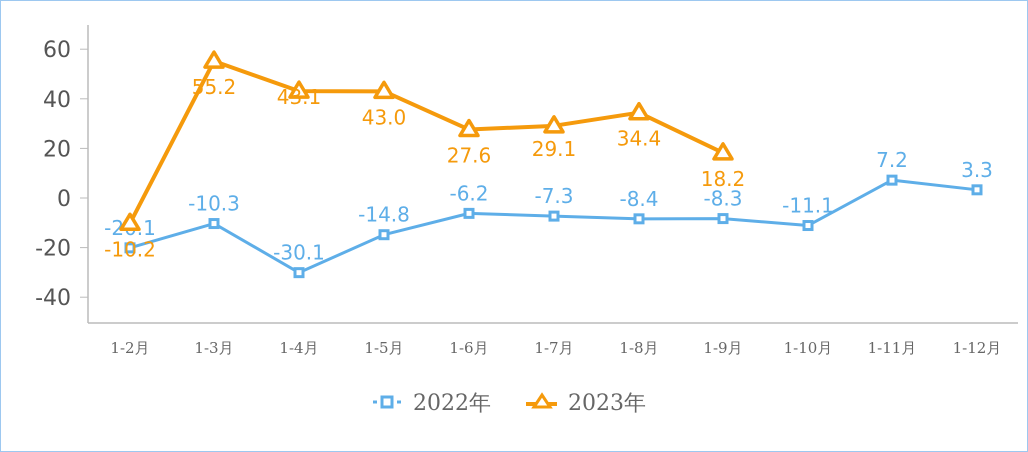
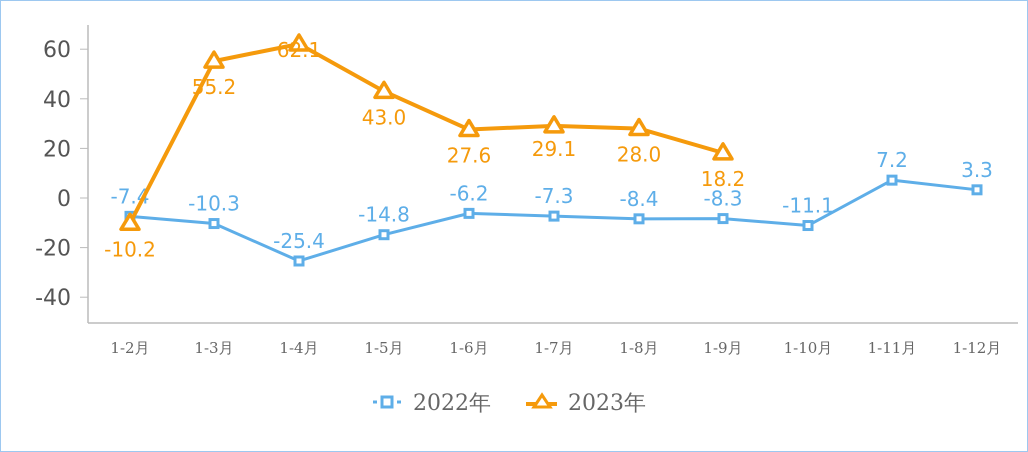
2022年/1-2月: -20.1 -> -7.4
2022年/1-4月: -30.1 -> -25.4
2023年/1-4月: 43.1 -> 62.1
2023年/1-8月: 34.4 -> 28.0
